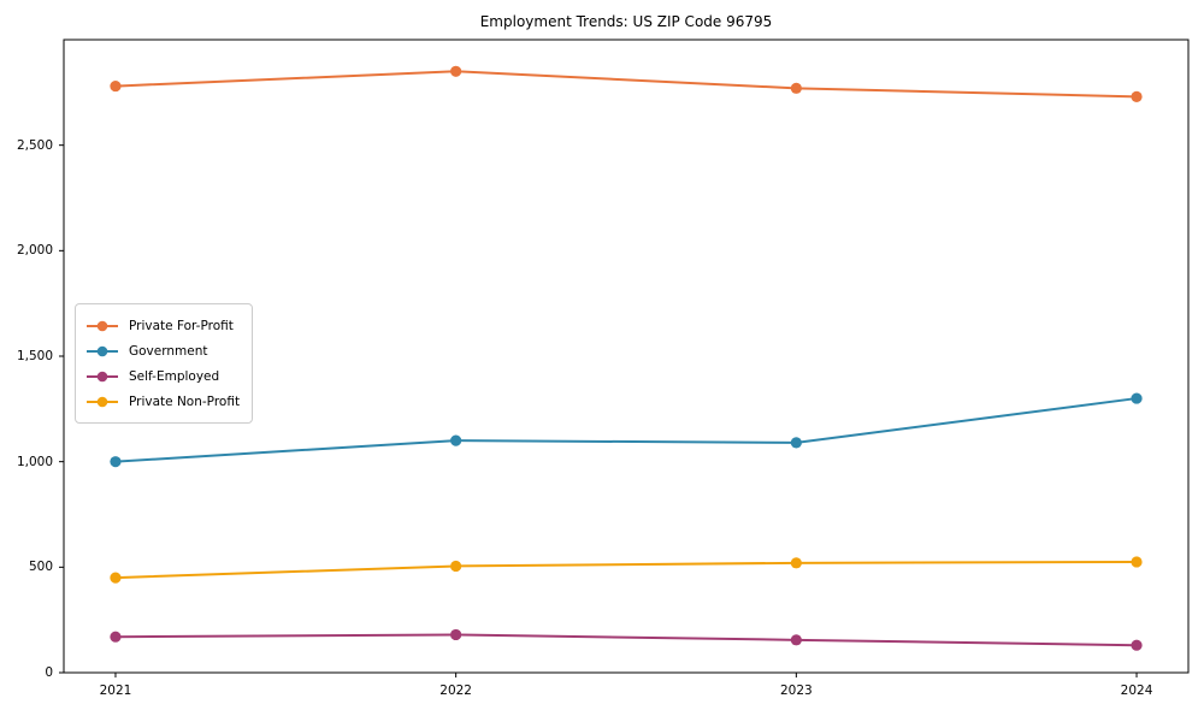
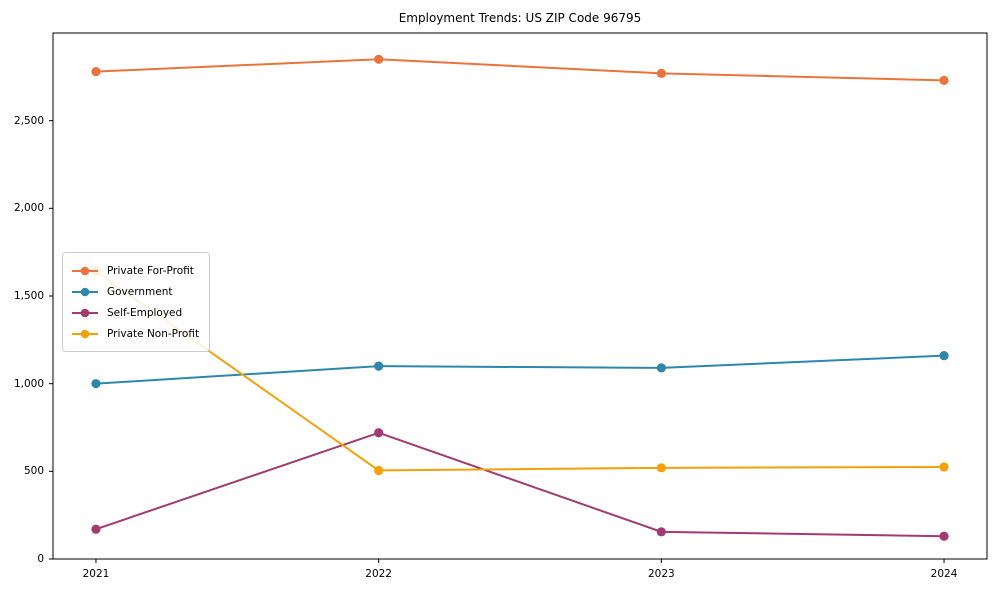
Private Non-Profit/2021: 450 -> 1640
Self-Employed/2022: 180 -> 720
Government/2024: 1300 -> 1160
